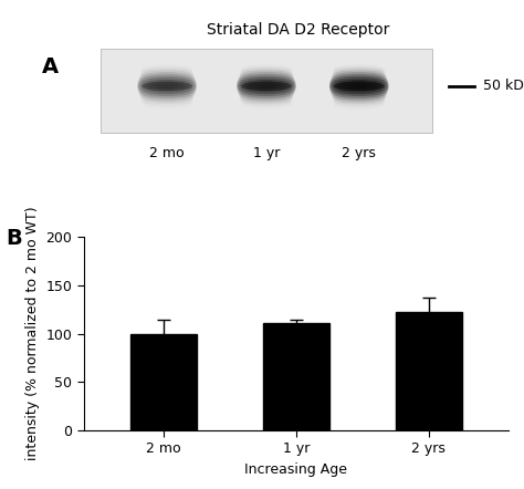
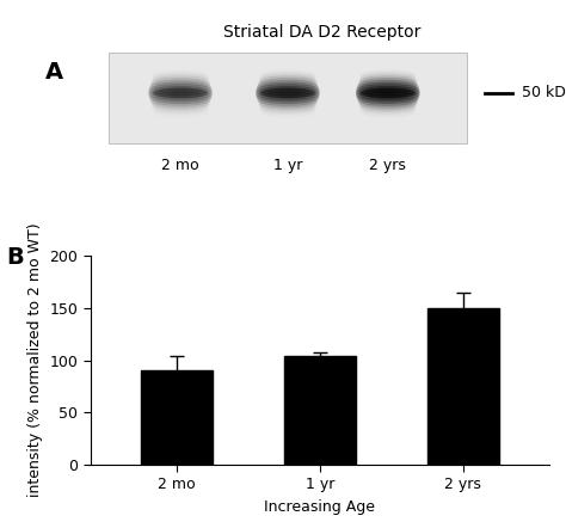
2 mo: 100 -> 90
1 yr: 111 -> 104
2 yrs: 122 -> 150
